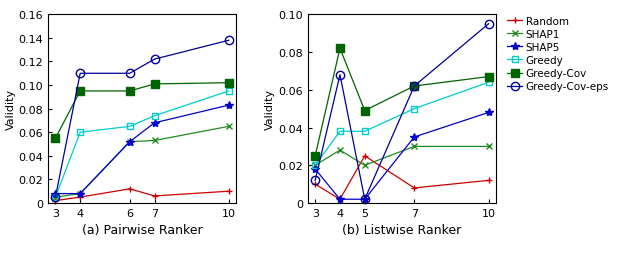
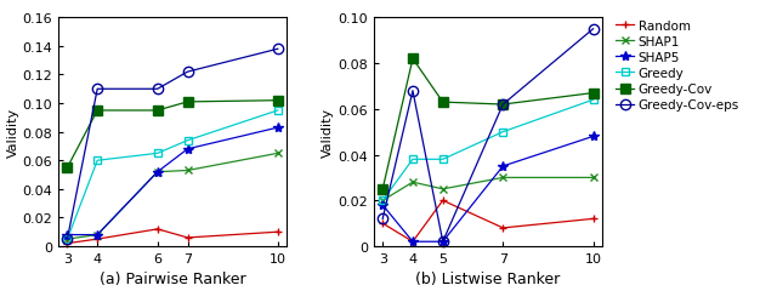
Random/5: 0.025 -> 0.020
SHAP1/5: 0.020 -> 0.025
Greedy-Cov/5: 0.049 -> 0.063
